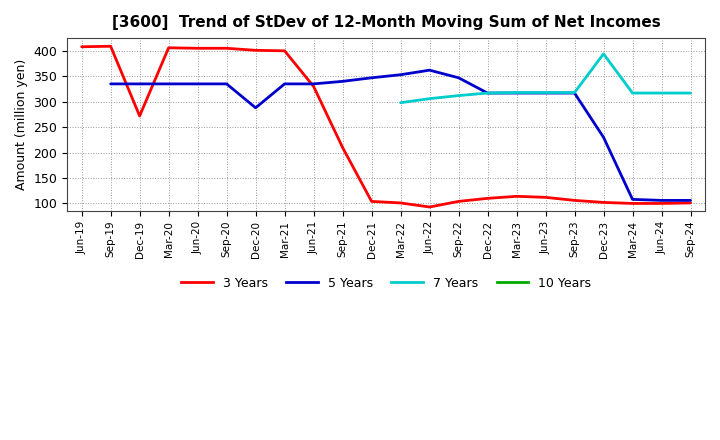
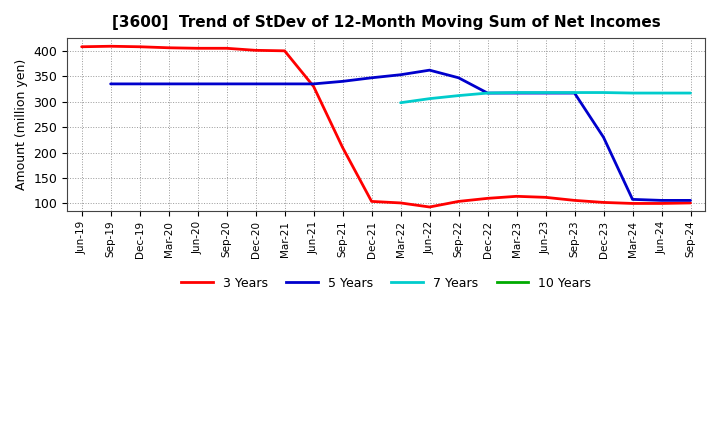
3 Years/Dec-19: 272 -> 408
5 Years/Dec-20: 288 -> 335
7 Years/Dec-23: 394 -> 318
